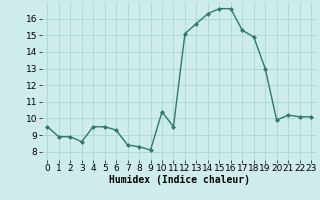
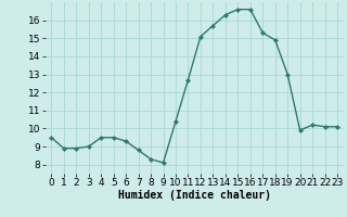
3: 8.6 -> 9.0
7: 8.4 -> 8.8
11: 9.5 -> 12.7
